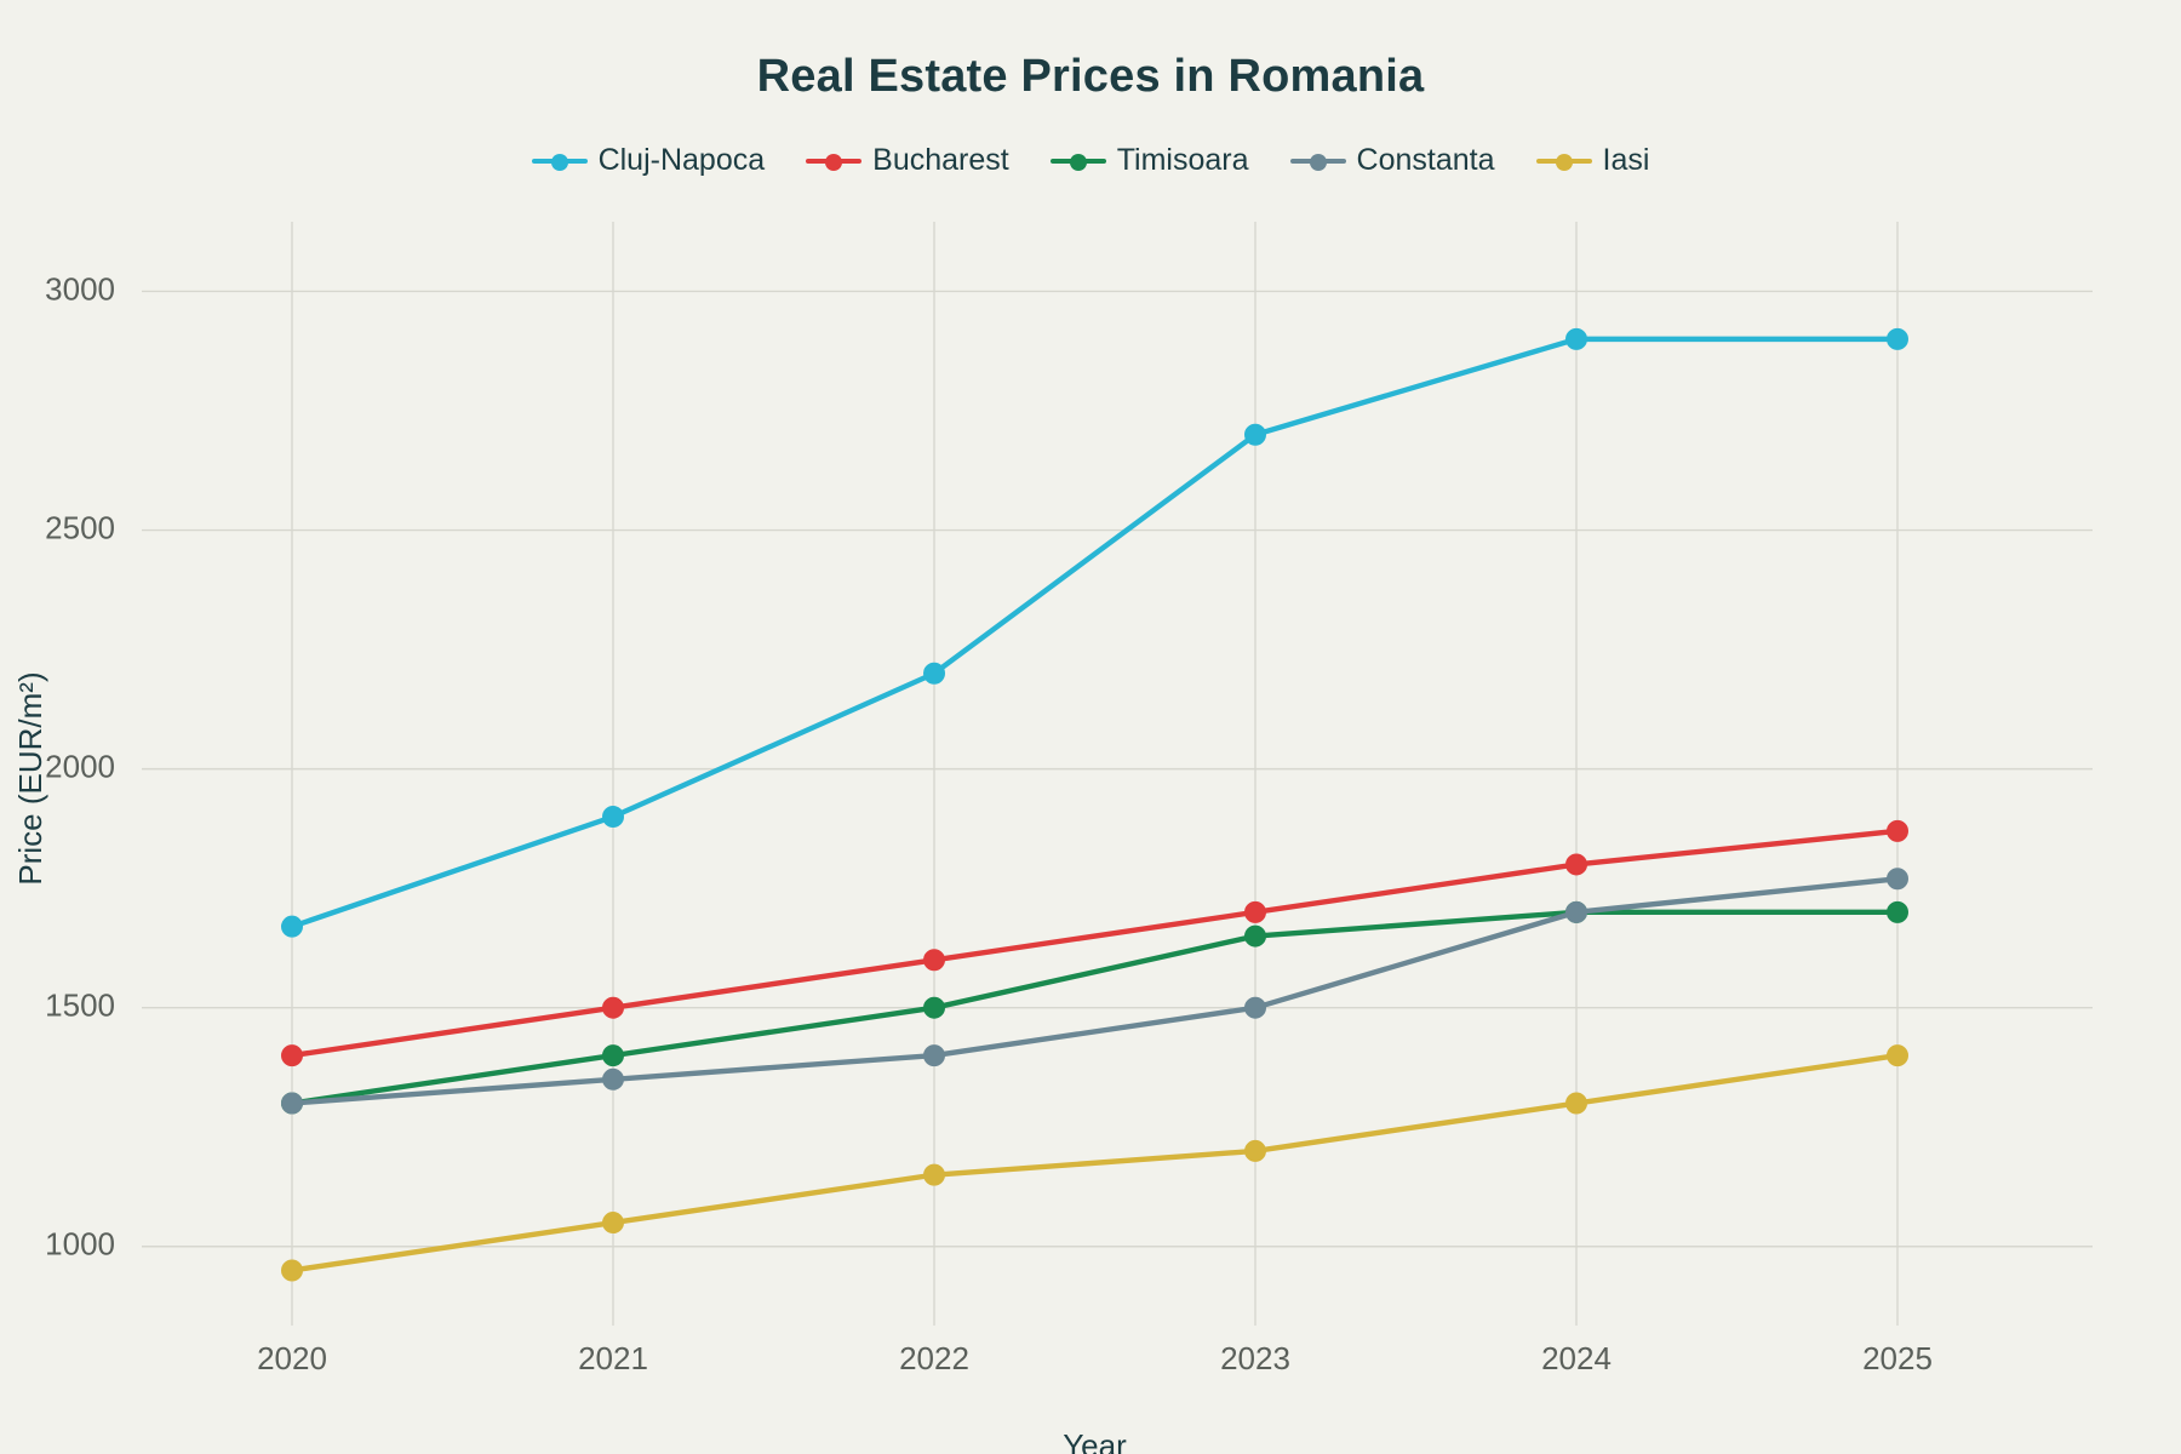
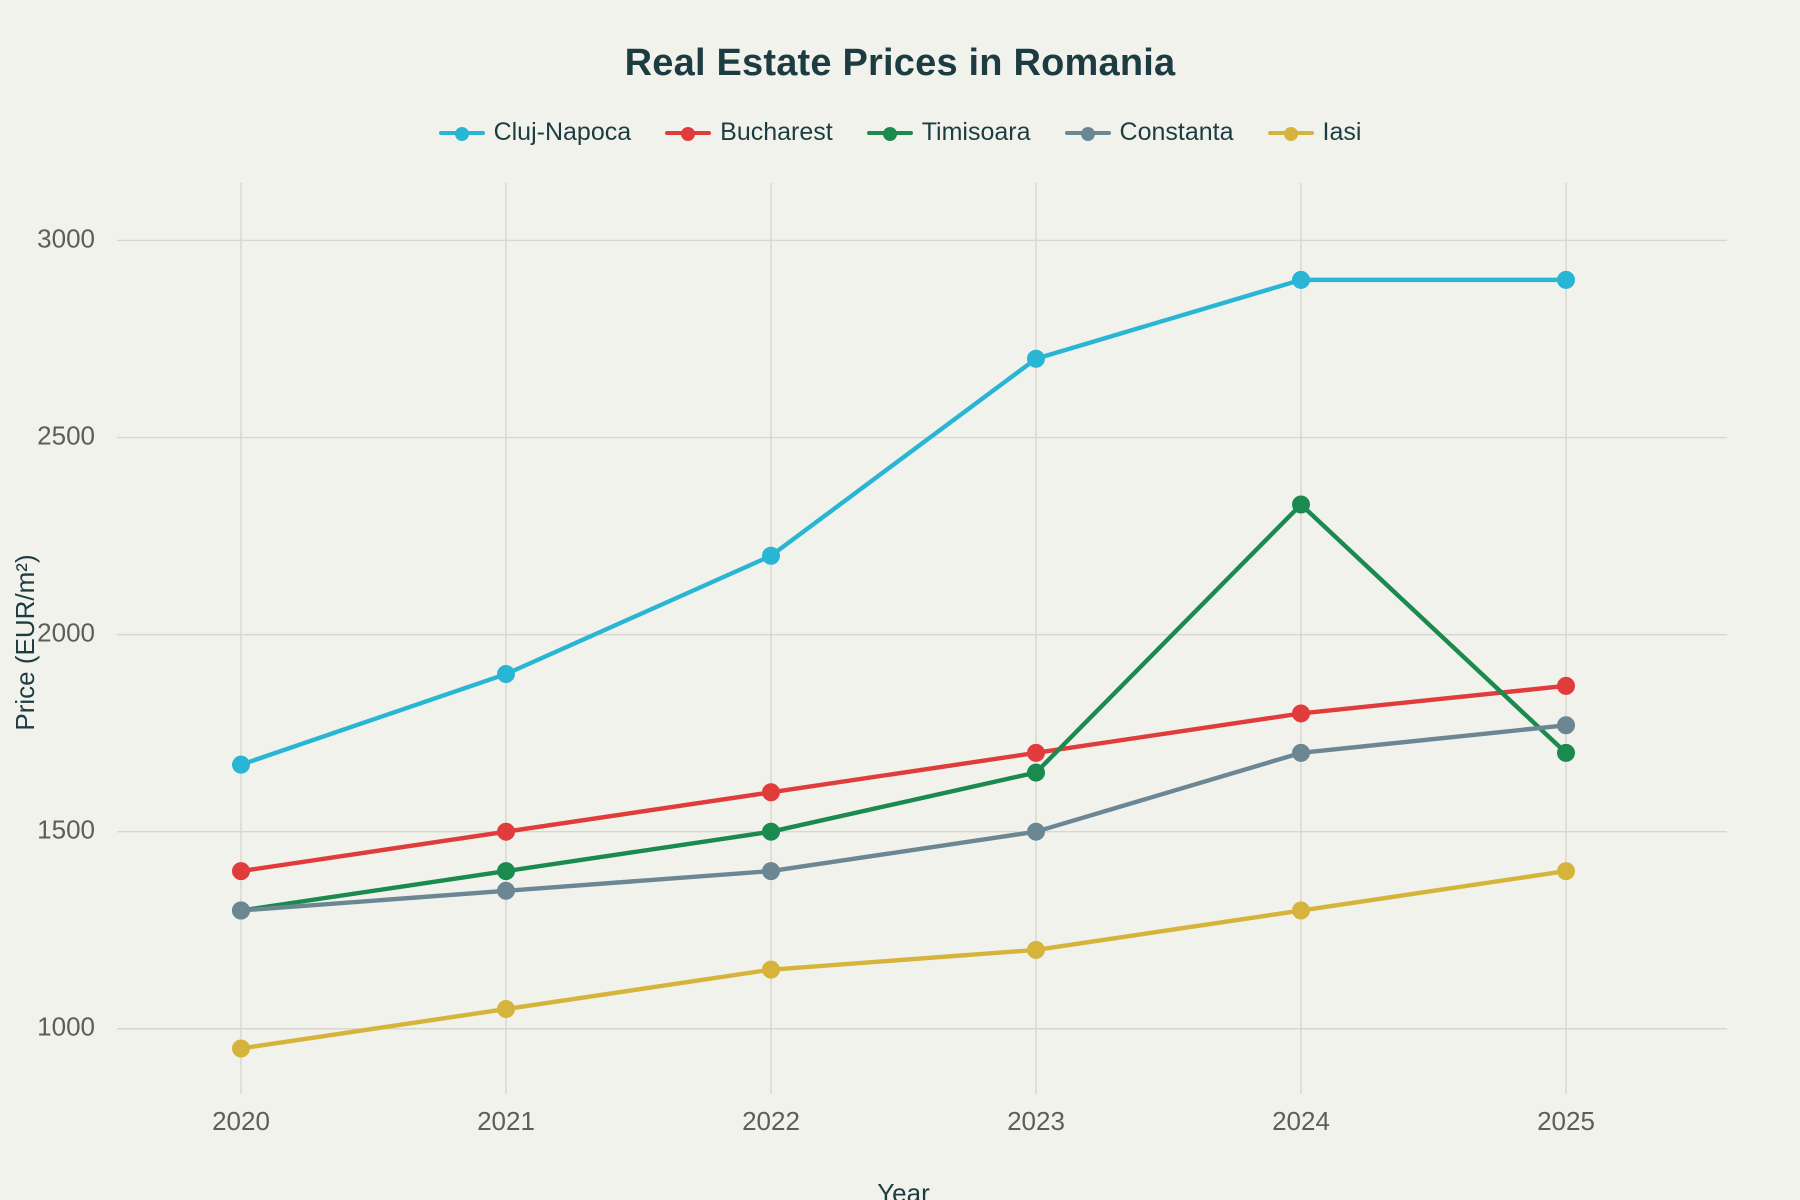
Timisoara/2024: 1700 -> 2330
